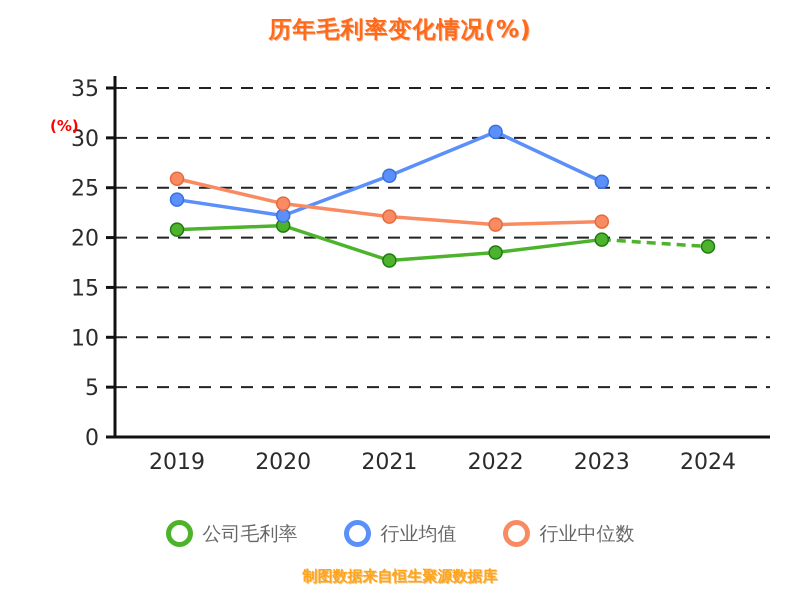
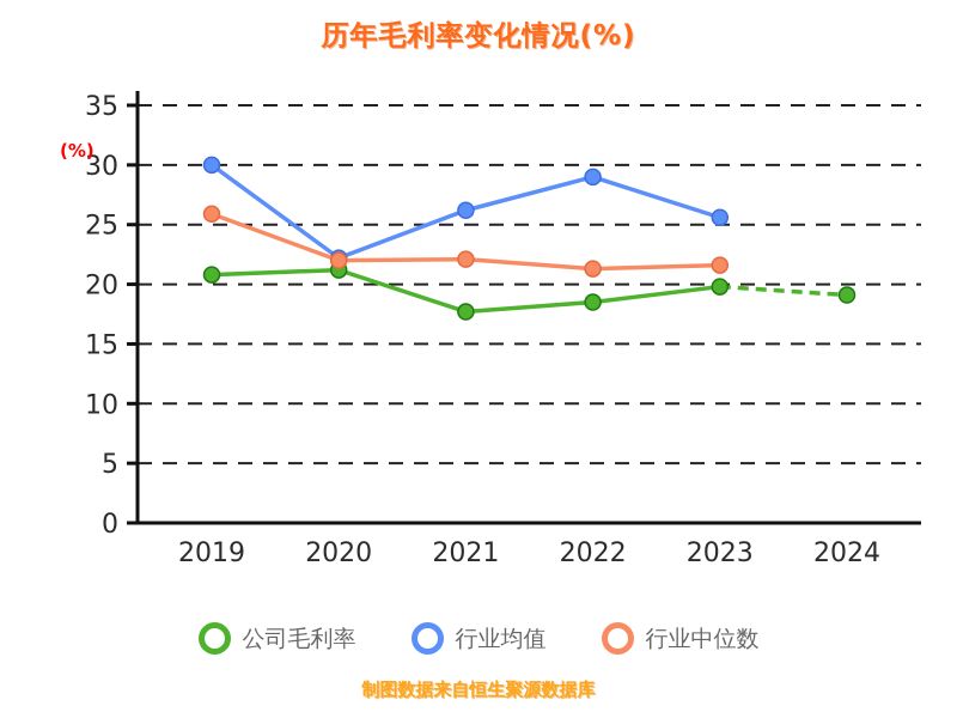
行业均值/2019: 24 -> 30
行业中位数/2020: 23 -> 22
行业均值/2022: 31 -> 29
